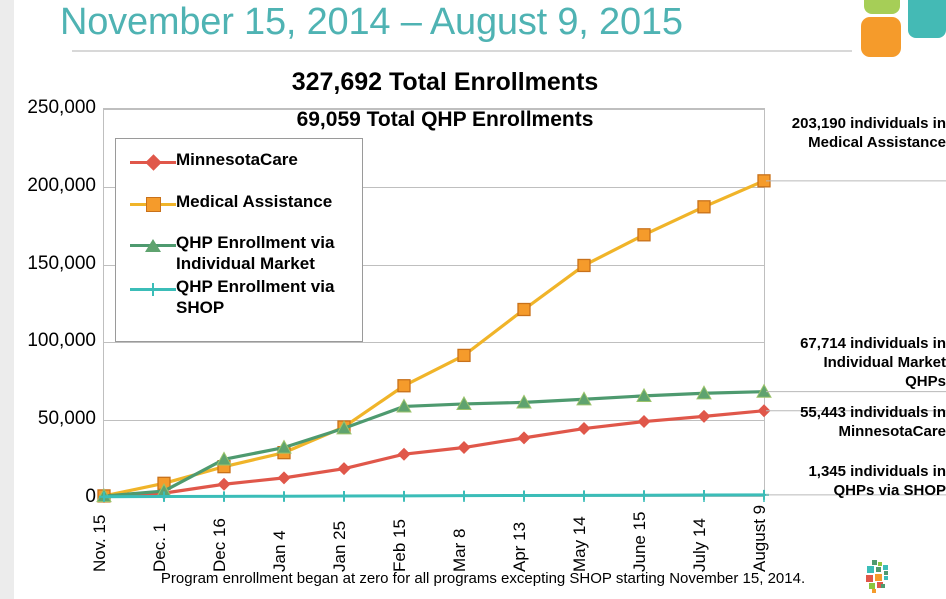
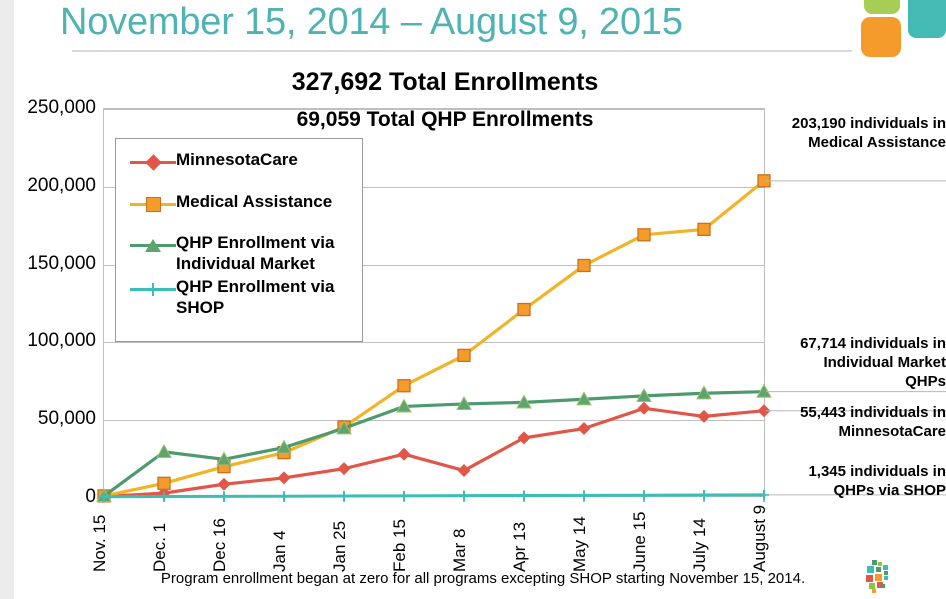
QHP Enrollment via Individual Market/Dec. 1: 4000 -> 29000
MinnesotaCare/Mar 8: 32000 -> 17000
MinnesotaCare/June 15: 48000 -> 57000
Medical Assistance/July 14: 186000 -> 172000
